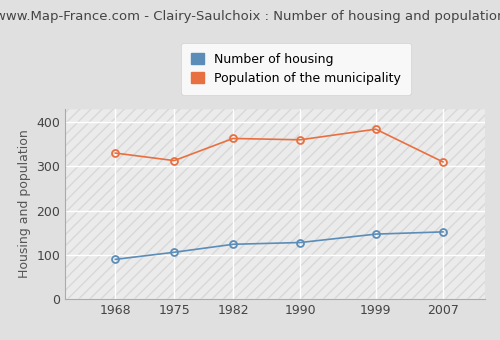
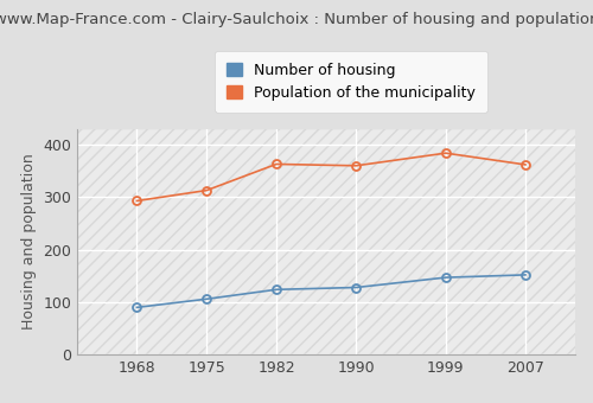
Population of the municipality/1968: 330 -> 293
Population of the municipality/2007: 310 -> 362
